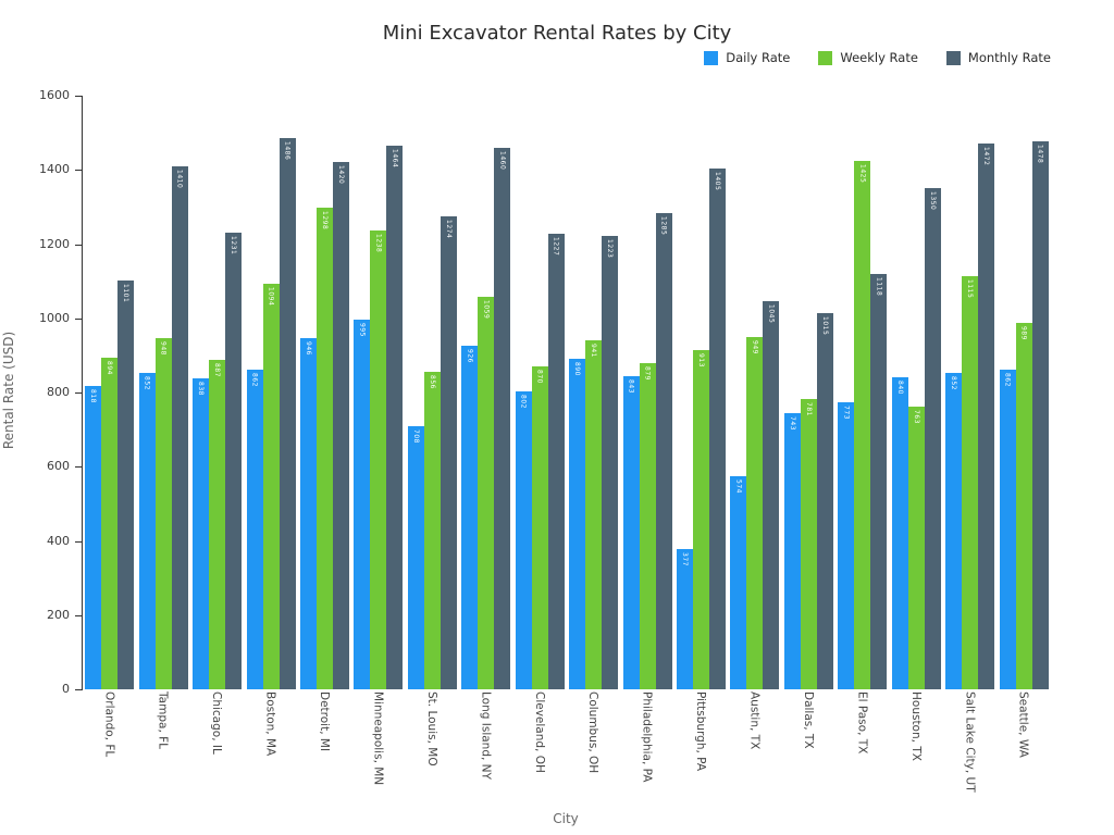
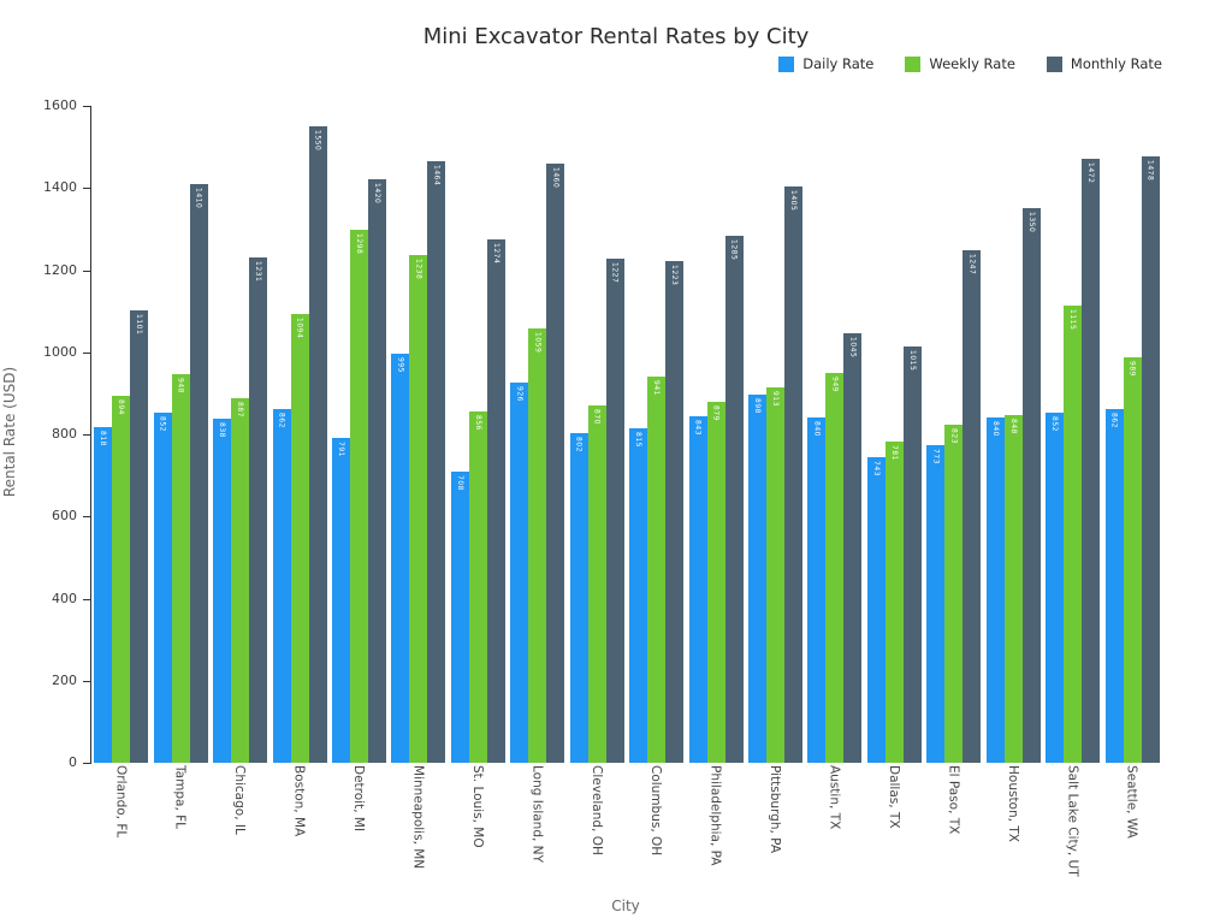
Monthly Rate/Boston, MA: 1486 -> 1550
Daily Rate/Detroit, MI: 946 -> 791
Daily Rate/Columbus, OH: 890 -> 815
Daily Rate/Pittsburgh, PA: 377 -> 898
Daily Rate/Austin, TX: 574 -> 840
Weekly Rate/El Paso, TX: 1425 -> 823
Monthly Rate/El Paso, TX: 1118 -> 1247
Weekly Rate/Houston, TX: 763 -> 848
